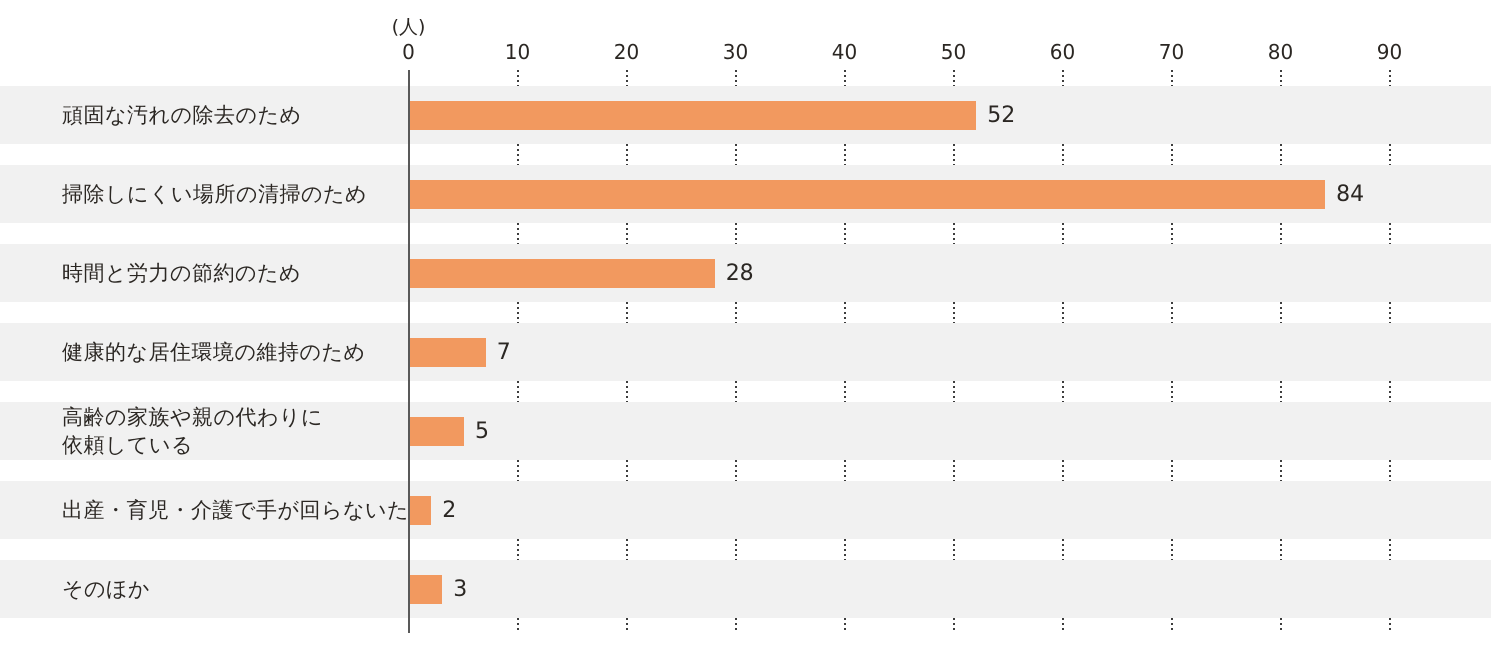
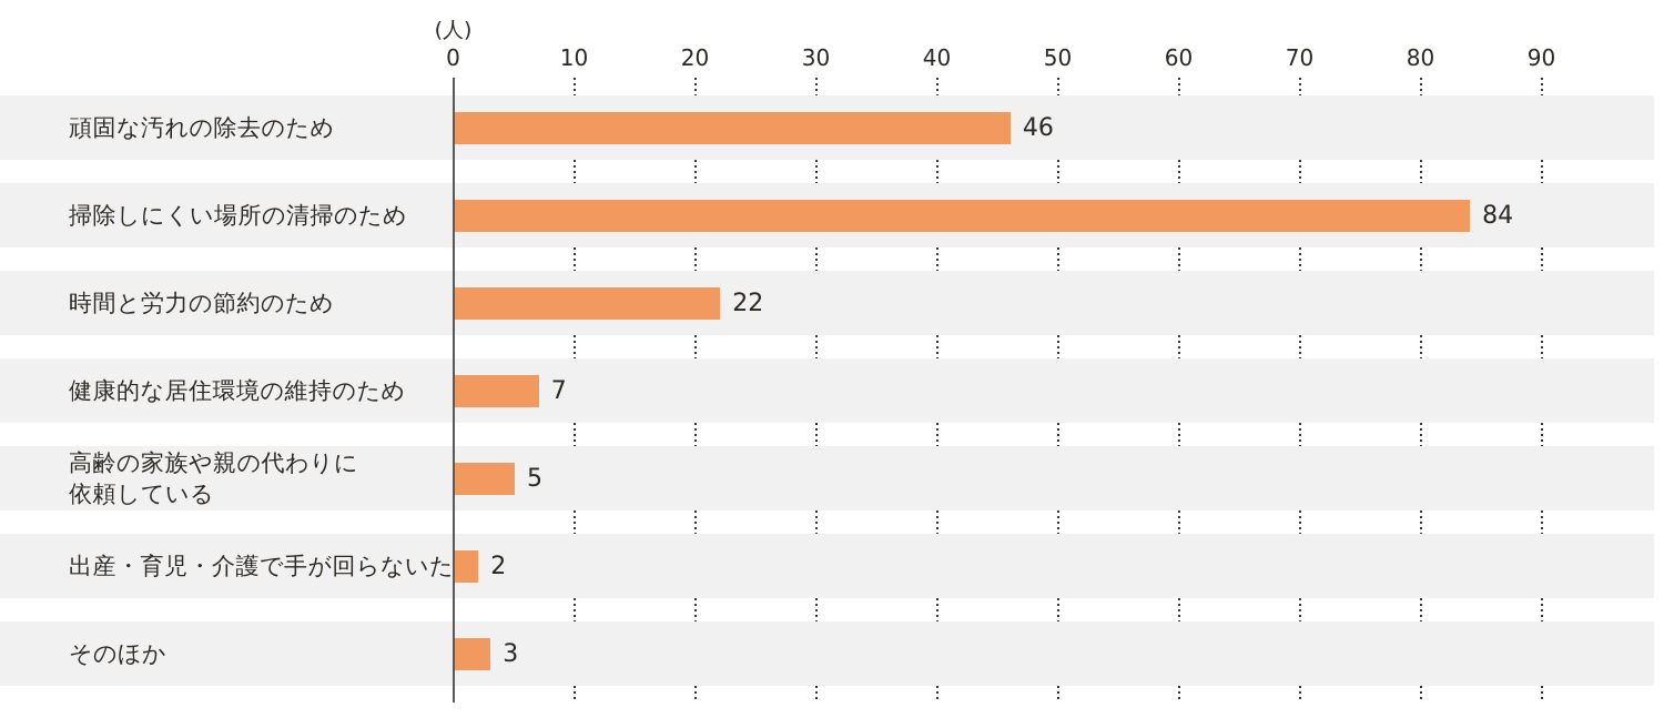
頑固な汚れの除去のため: 52 -> 46
時間と労力の節約のため: 28 -> 22
